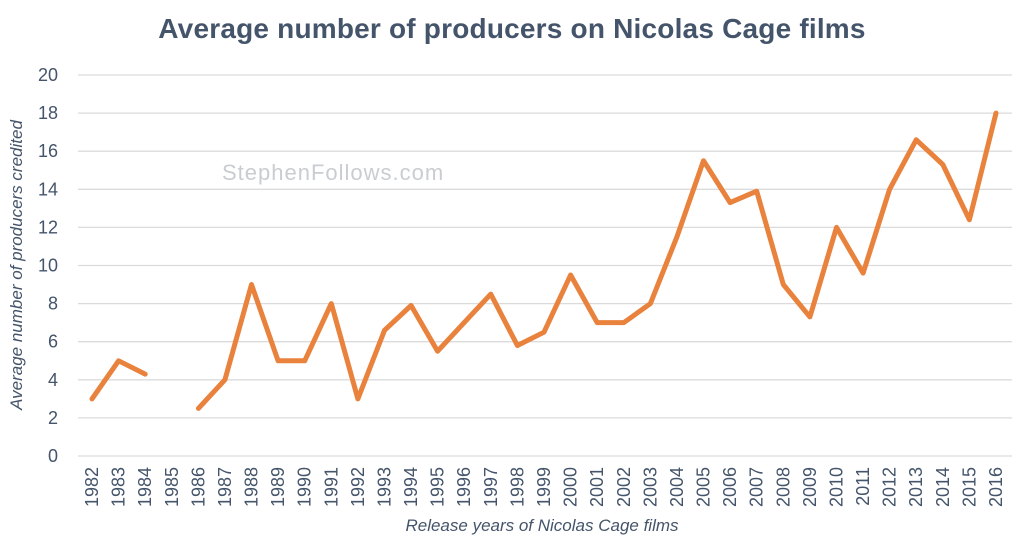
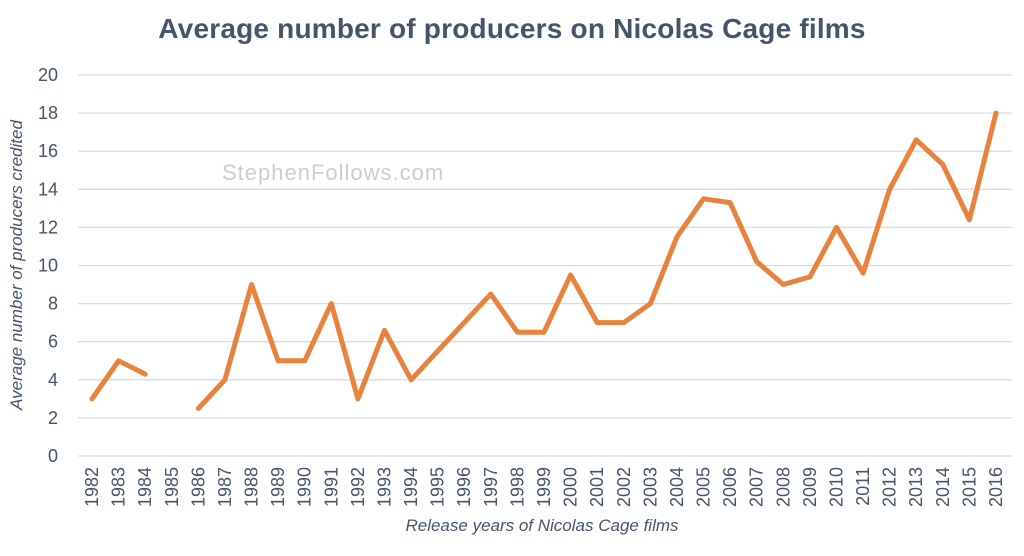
1994: 7.9 -> 4.0
1998: 5.8 -> 6.5
2005: 15.5 -> 13.5
2007: 13.9 -> 10.2
2009: 7.3 -> 9.4
